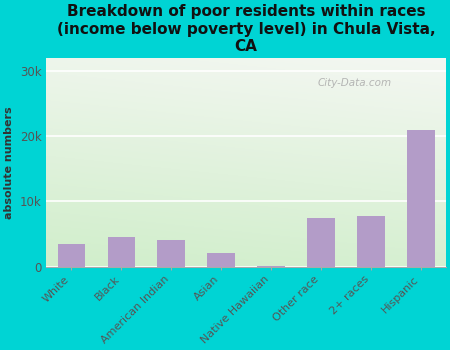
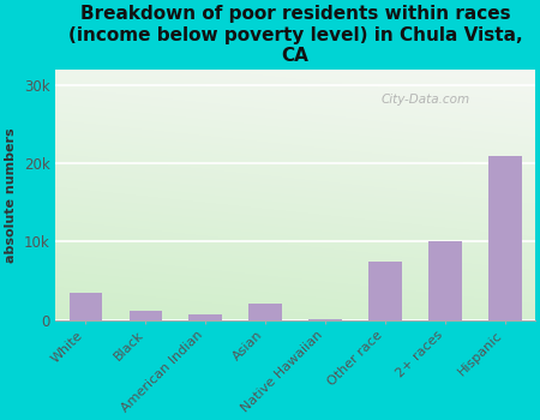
Black: 4.6k -> 1.2k
American Indian: 4.0k -> 0.7k
2+ races: 7.8k -> 10.0k
